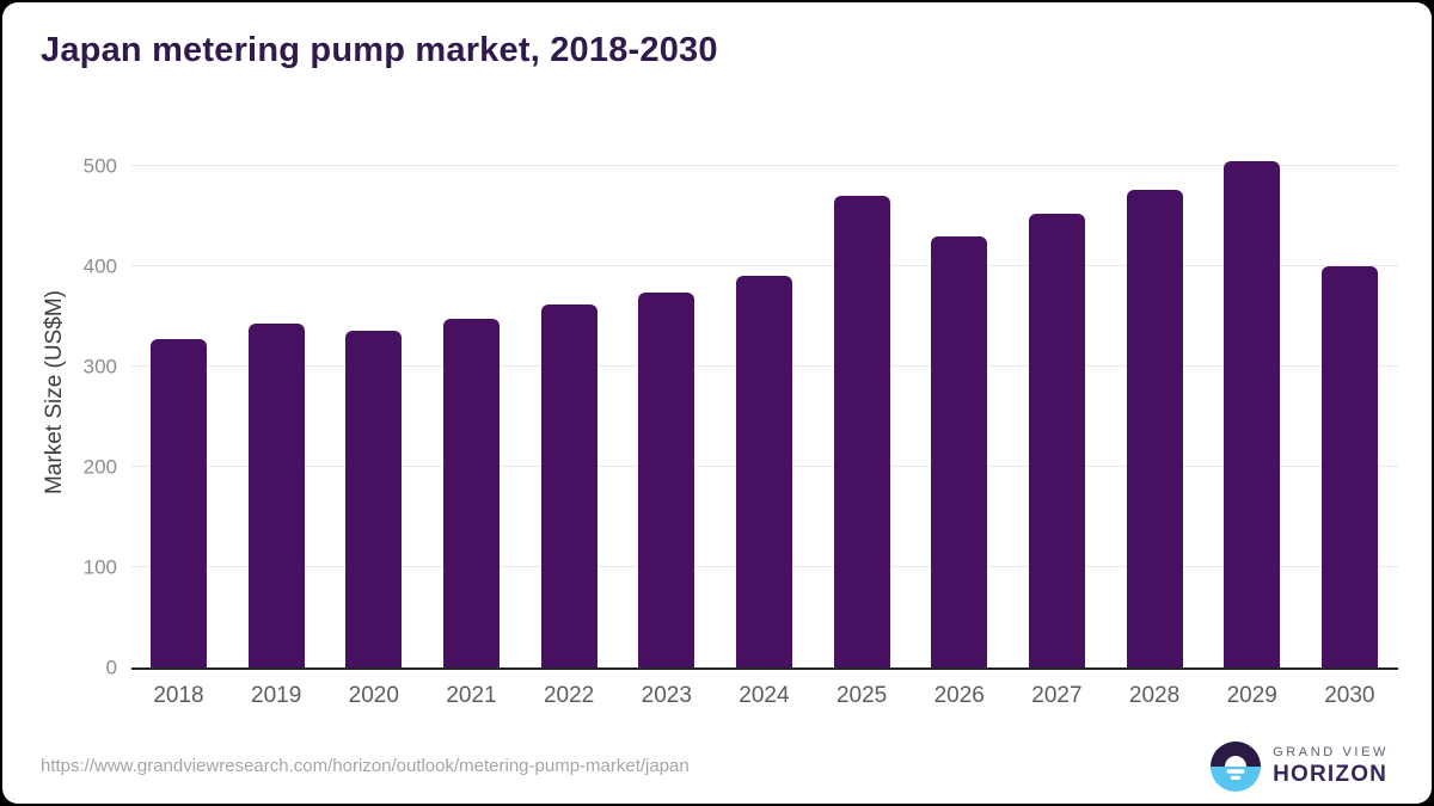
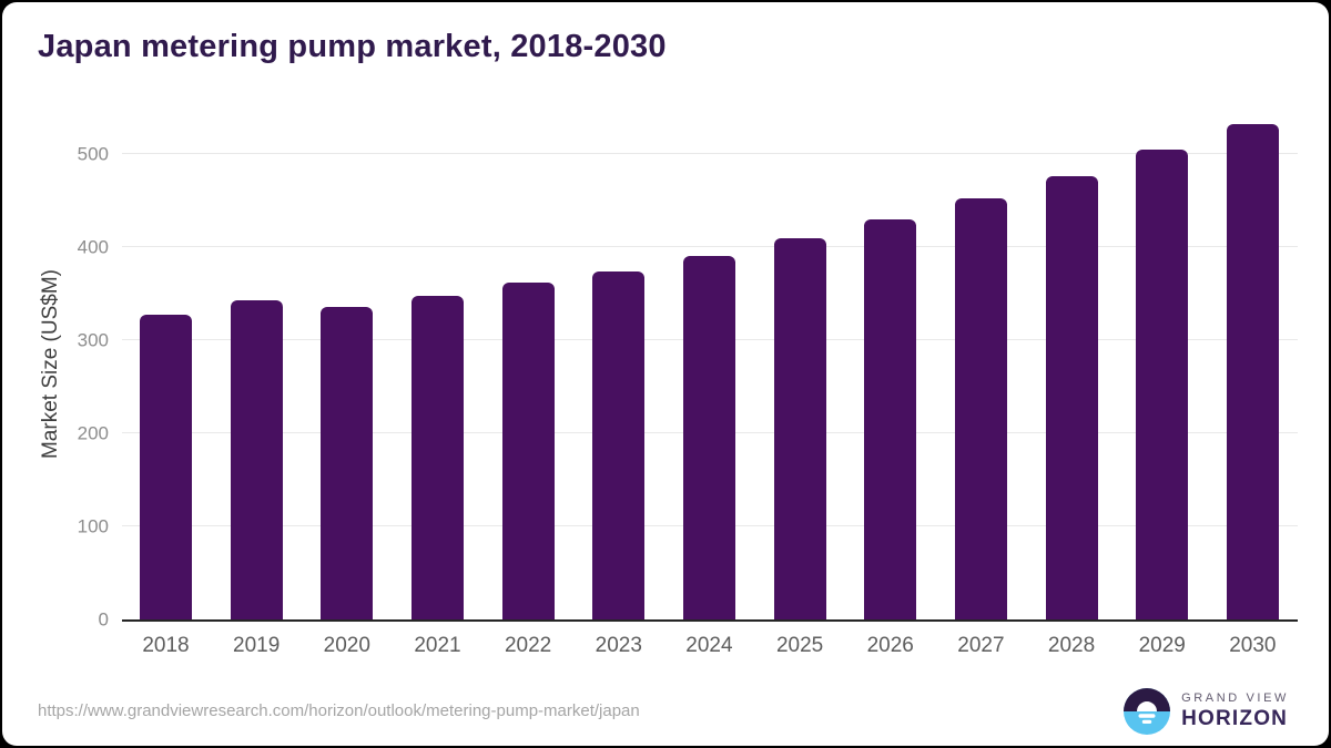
2025: 470 -> 410
2030: 400 -> 530
